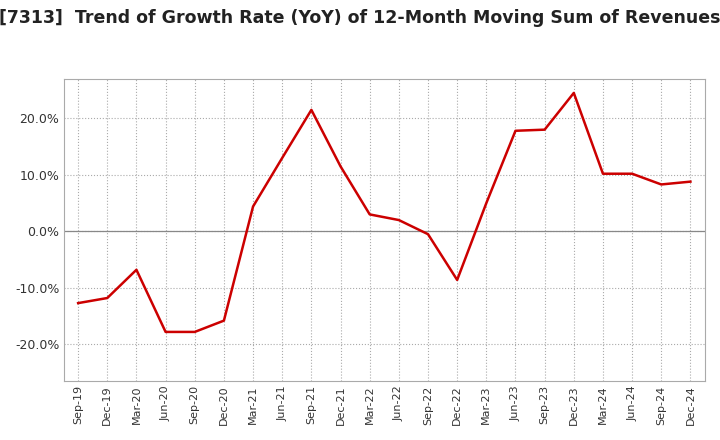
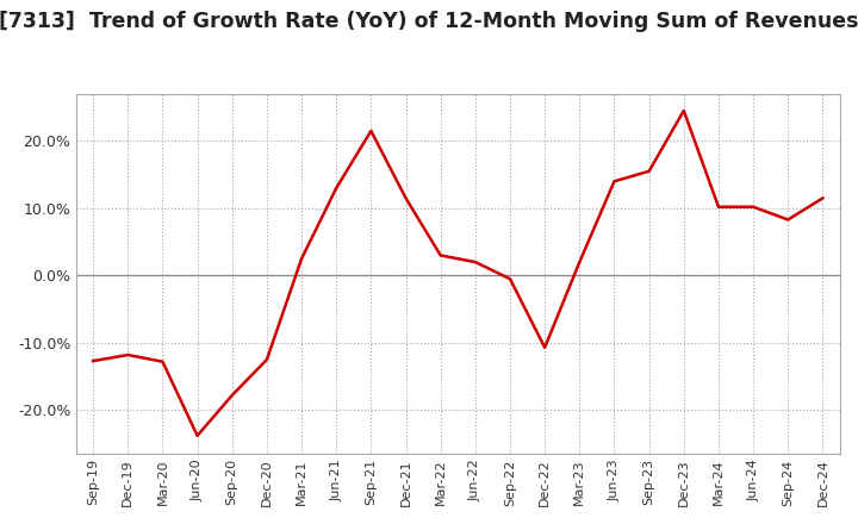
Mar-20: -6.8% -> -12.8%
Jun-20: -17.8% -> -23.8%
Dec-20: -15.8% -> -12.5%
Mar-21: 4.4% -> 2.5%
Dec-22: -8.6% -> -10.7%
Mar-23: 5.0% -> 2.0%
Jun-23: 17.8% -> 14.0%
Sep-23: 18.0% -> 15.5%
Dec-24: 8.8% -> 11.5%
